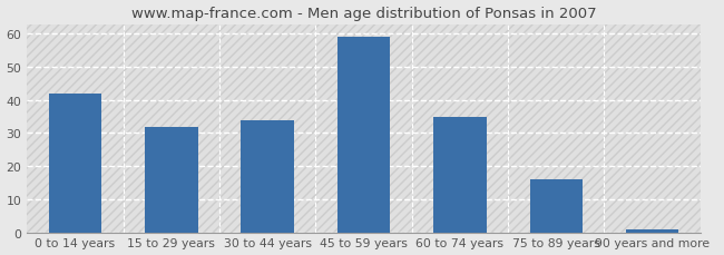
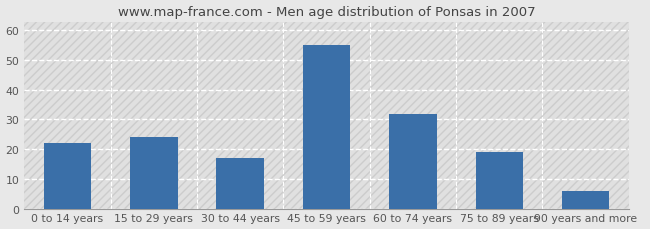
0 to 14 years: 42 -> 22
15 to 29 years: 32 -> 24
30 to 44 years: 34 -> 17
45 to 59 years: 59 -> 55
60 to 74 years: 35 -> 32
75 to 89 years: 16 -> 19
90 years and more: 1 -> 6
